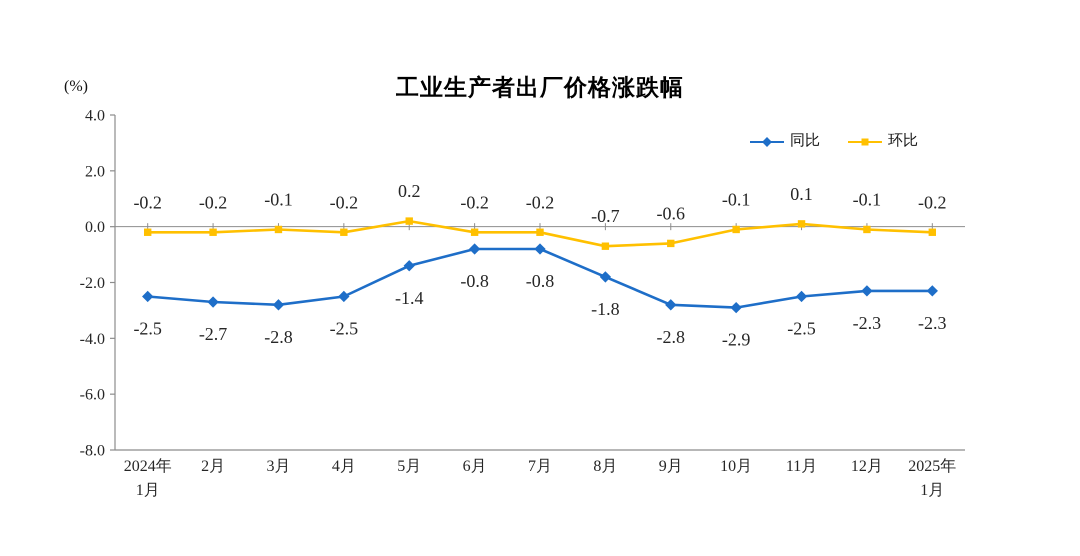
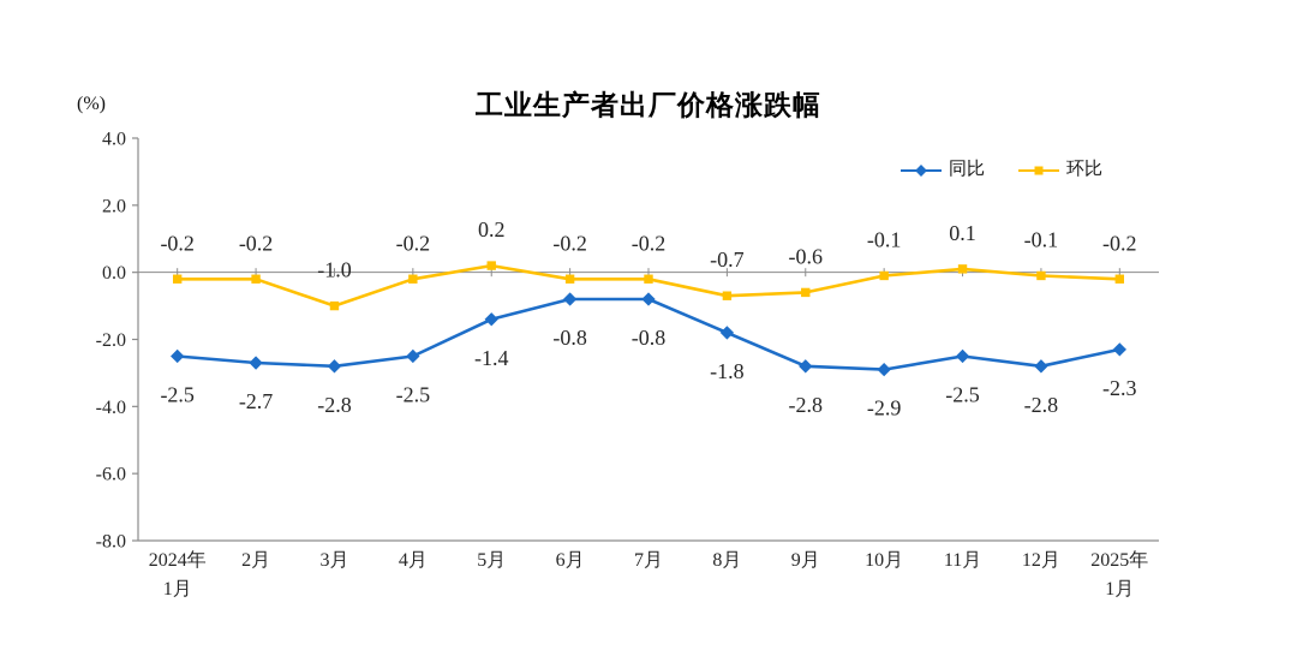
环比/3月: -0.1 -> -1.0
同比/12月: -2.3 -> -2.8
